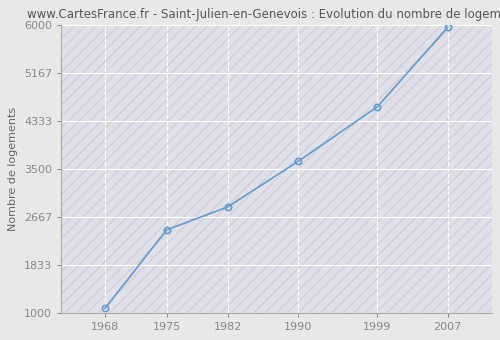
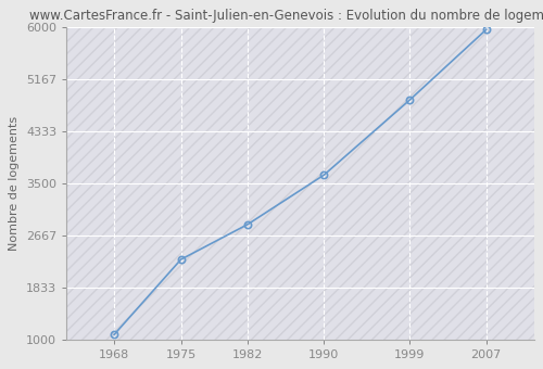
1975: 2440 -> 2280
1999: 4580 -> 4840
